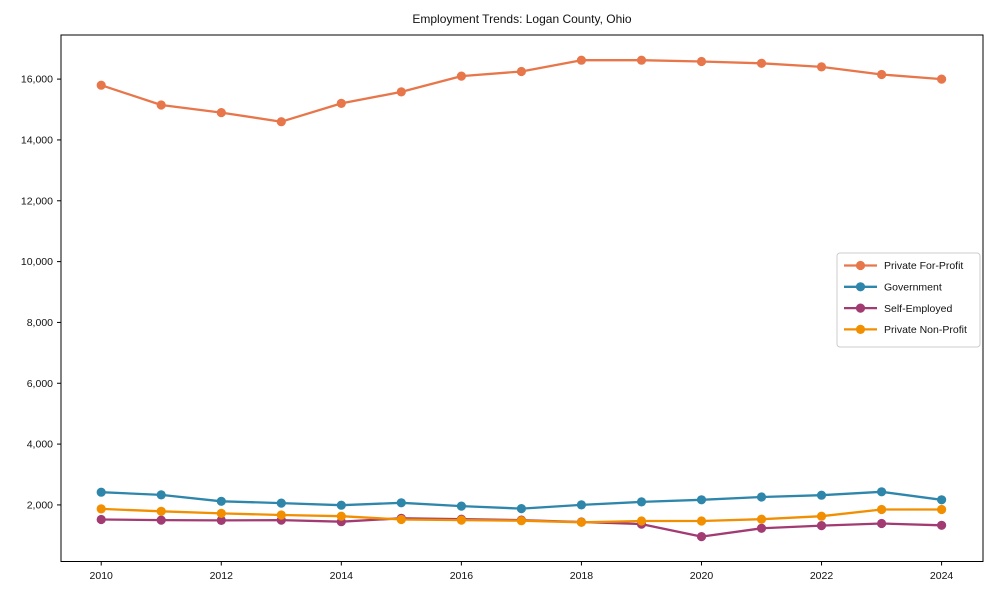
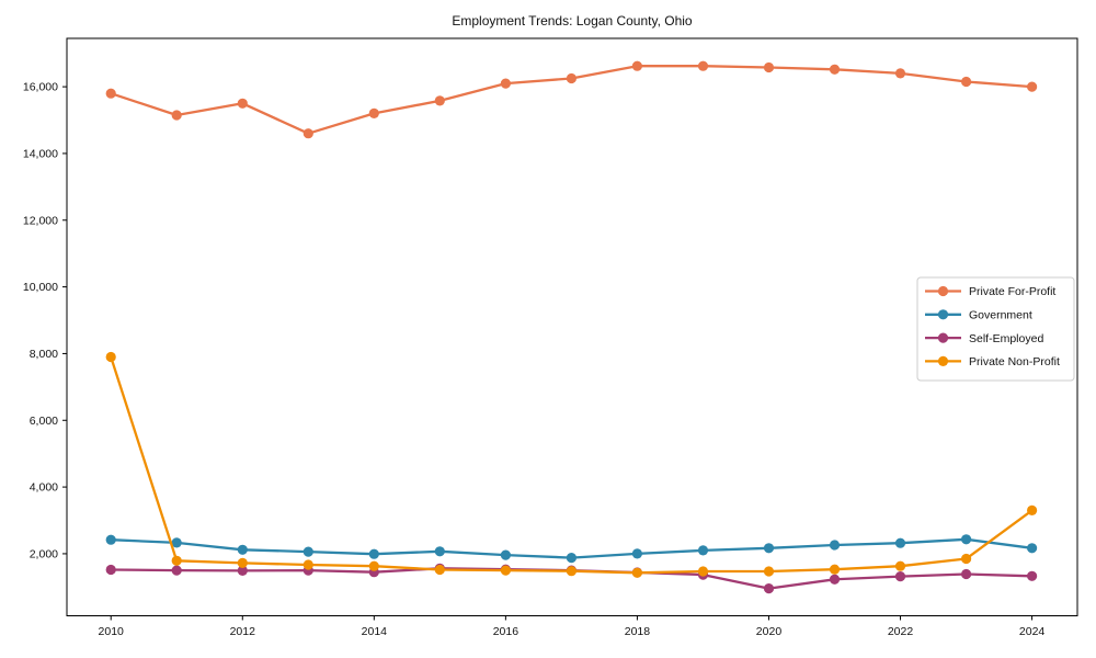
Private Non-Profit/2010: 1900 -> 7900
Private For-Profit/2012: 14900 -> 15500
Private Non-Profit/2024: 1800 -> 3300
